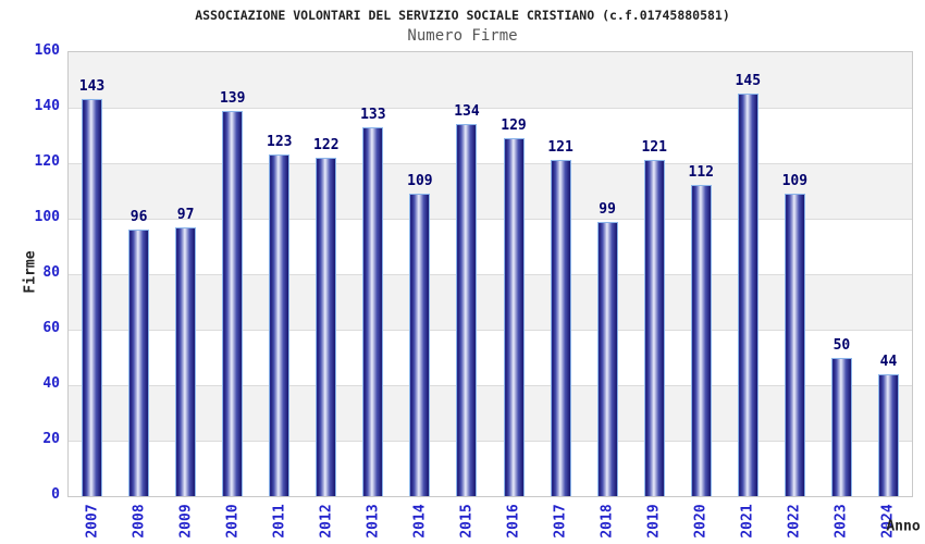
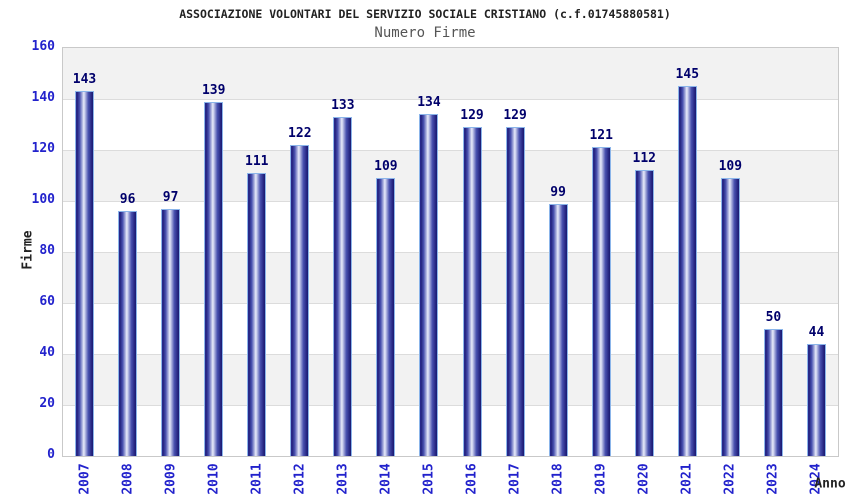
2011: 123 -> 111
2017: 121 -> 129
